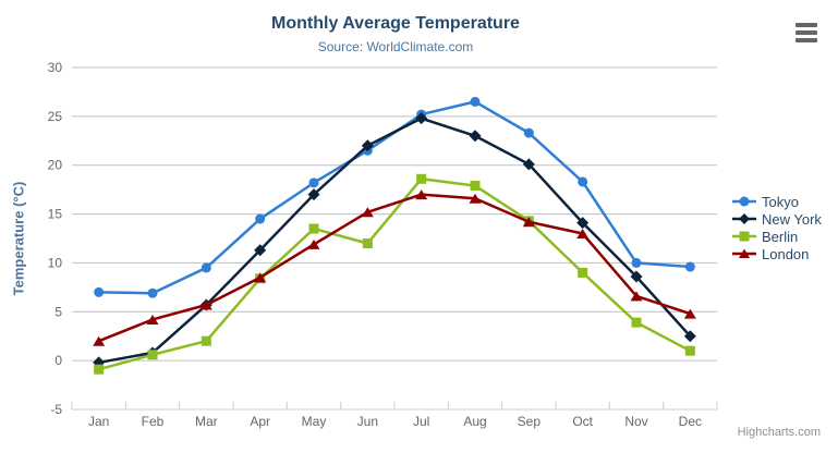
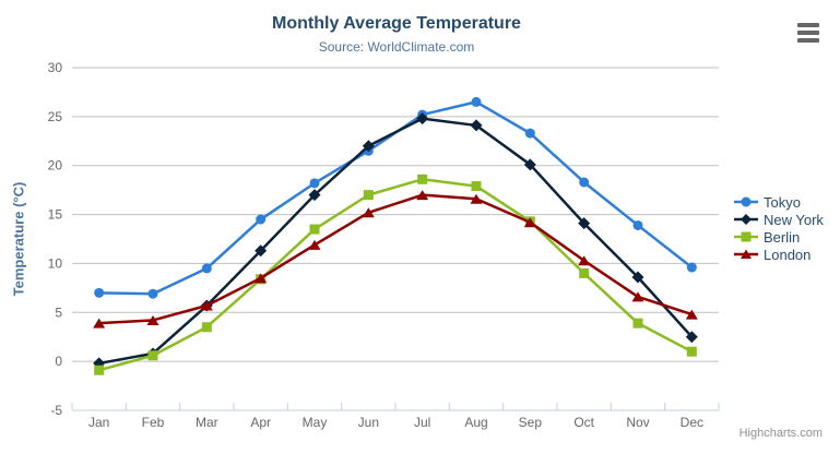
London/Jan: 2 -> 4
Berlin/Mar: 2 -> 4
Berlin/Jun: 12 -> 17
New York/Aug: 23 -> 24
London/Oct: 13 -> 10
Tokyo/Nov: 10 -> 14
